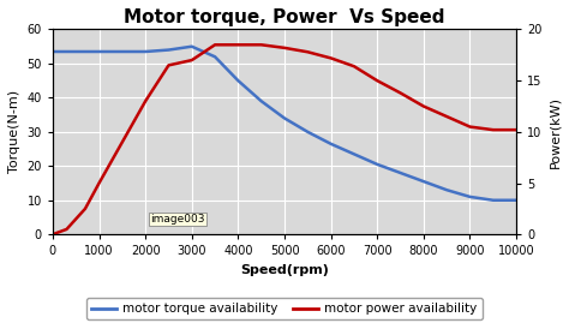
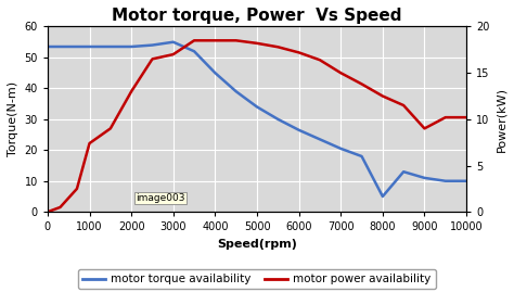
motor power availability/1000: 5.0 -> 7.4
motor torque availability/8000: 15.5 -> 5.0
motor power availability/9000: 10.5 -> 9.0
